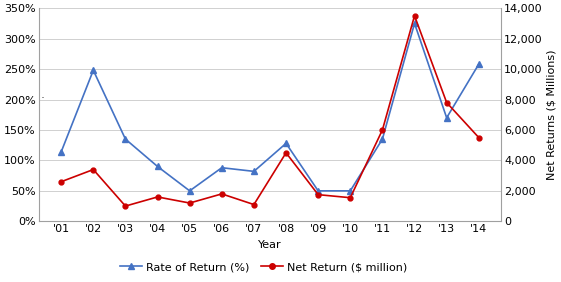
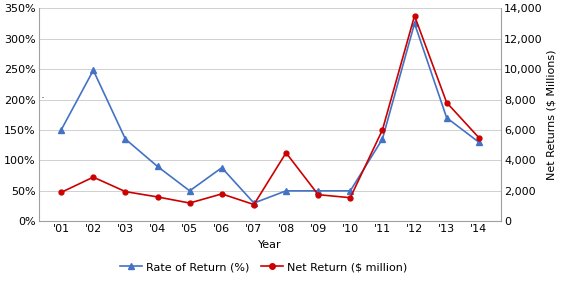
Rate of Return (%)/'01: 114% -> 150%
Net Return ($ million)/'01: 2,600 -> 1,900
Net Return ($ million)/'02: 3,400 -> 2,900
Net Return ($ million)/'03: 1,000 -> 2,000
Rate of Return (%)/'07: 82% -> 30%
Rate of Return (%)/'08: 128% -> 50%
Rate of Return (%)/'14: 258% -> 130%
